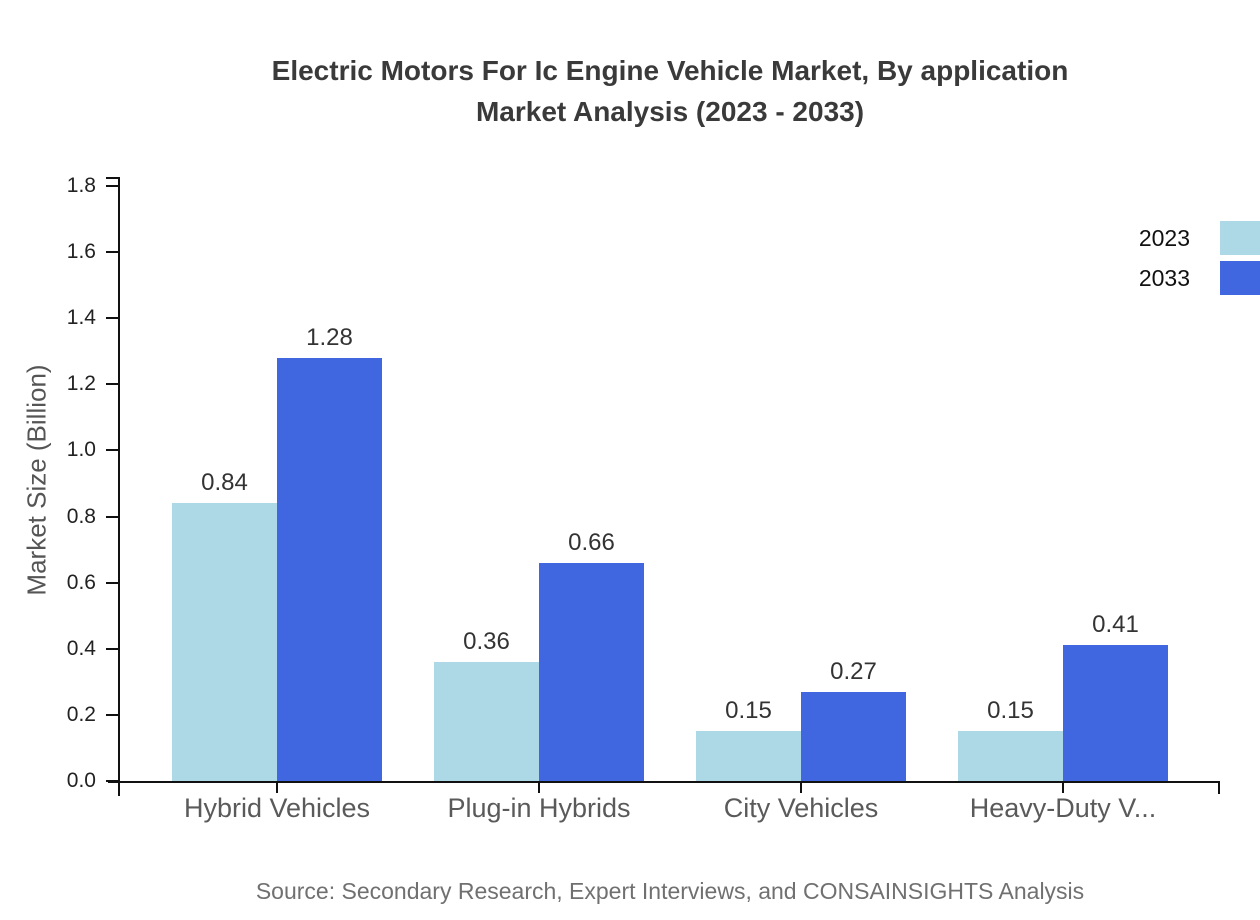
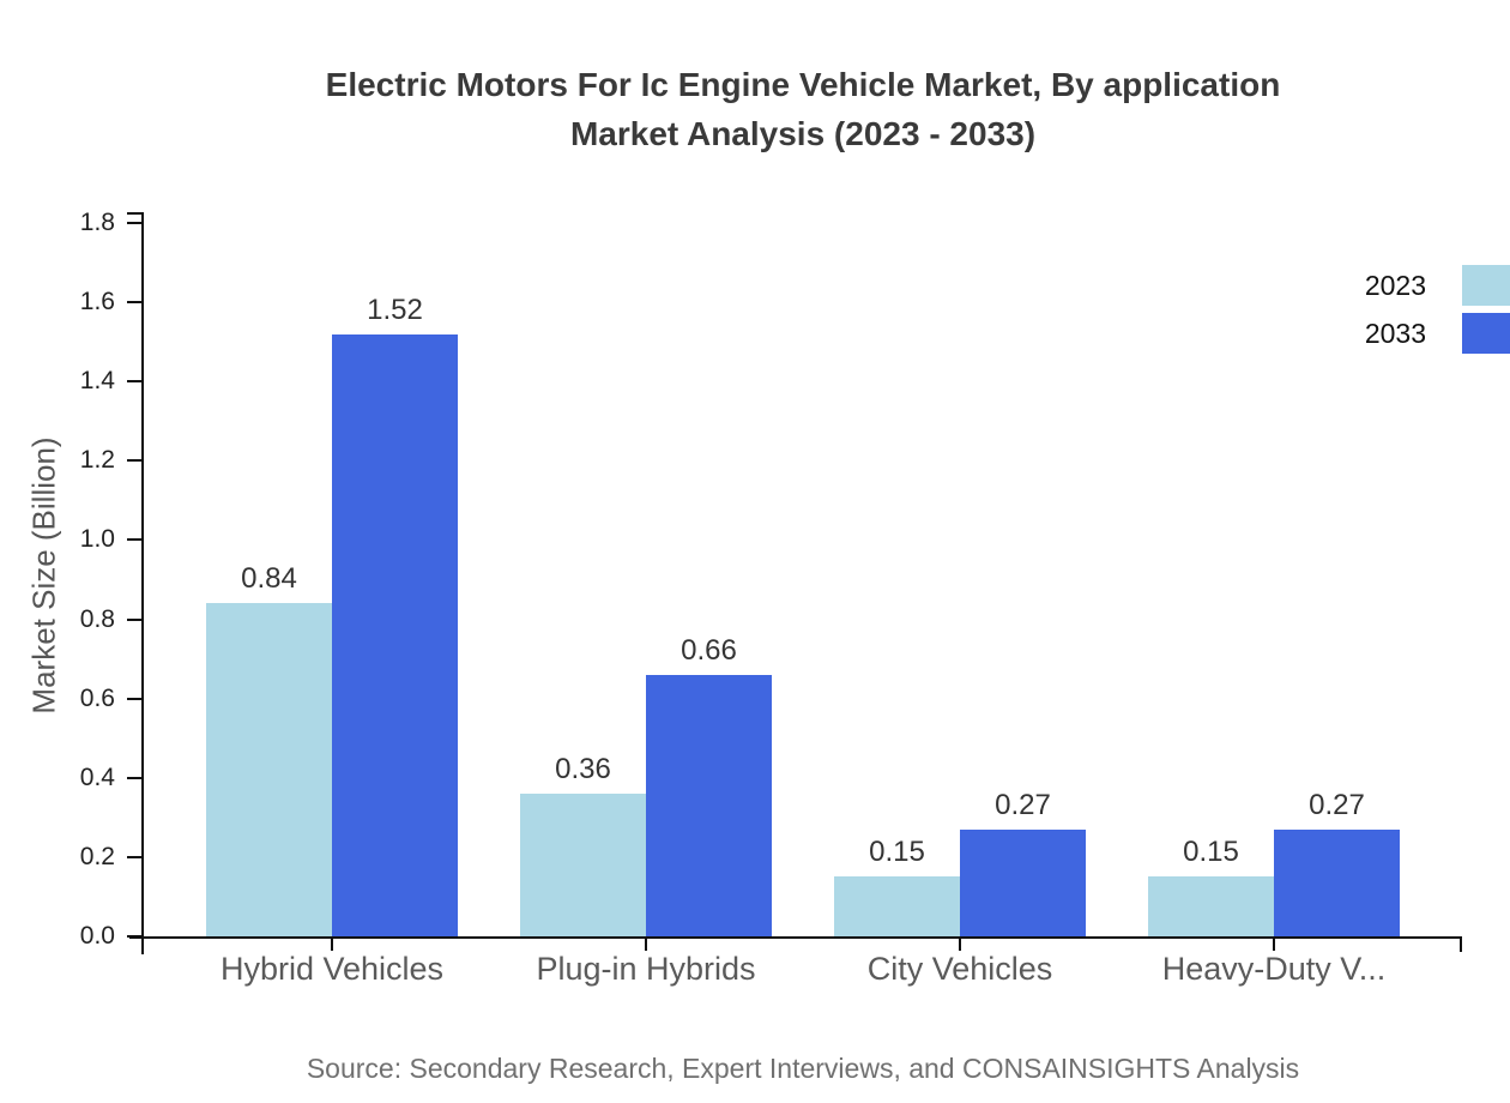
2033/Hybrid Vehicles: 1.28 -> 1.52
2033/Heavy-Duty V...: 0.41 -> 0.27
